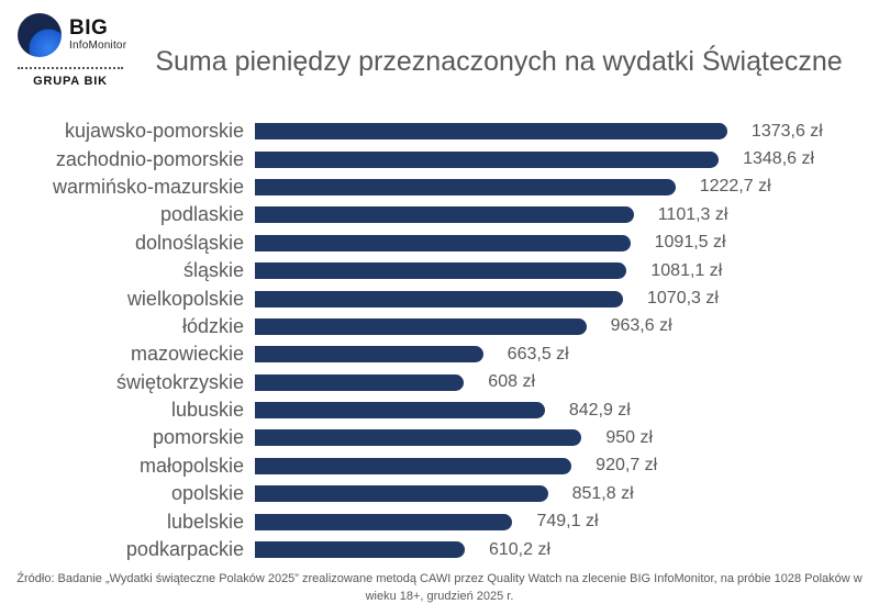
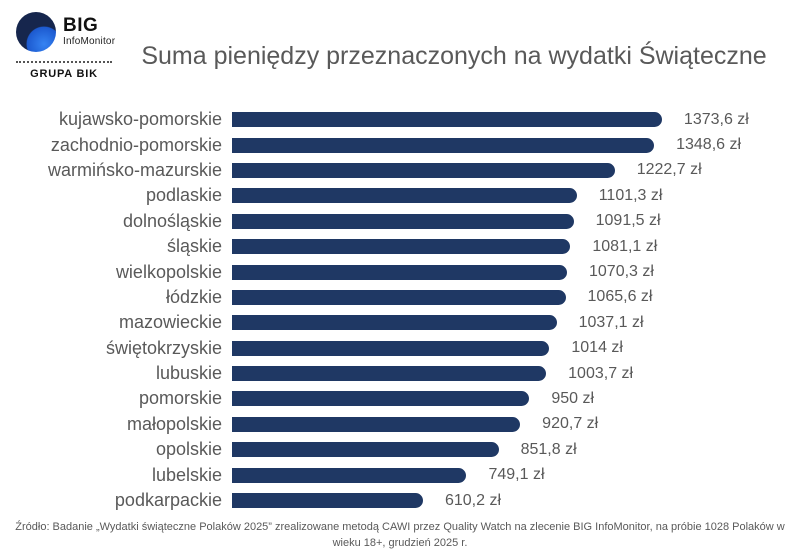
łódzkie: 963,6 -> 1065,6
mazowieckie: 663,5 -> 1037,1
świętokrzyskie: 608 -> 1014
lubuskie: 842,9 -> 1003,7
